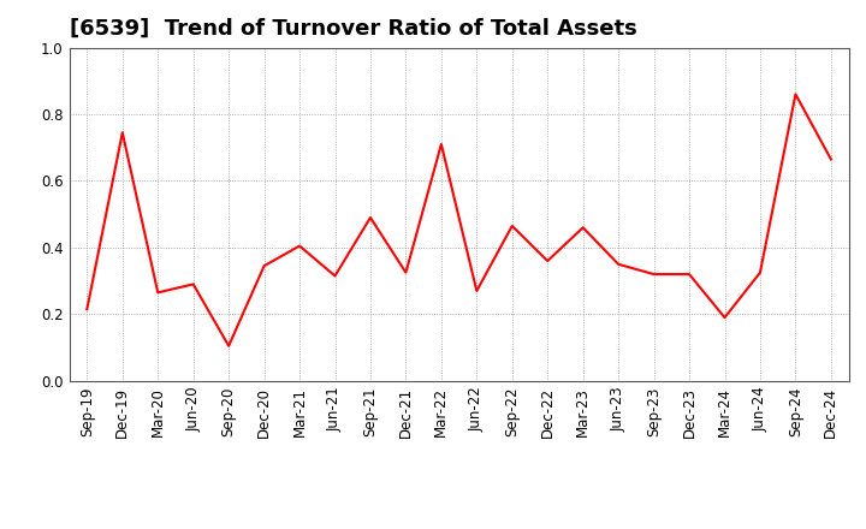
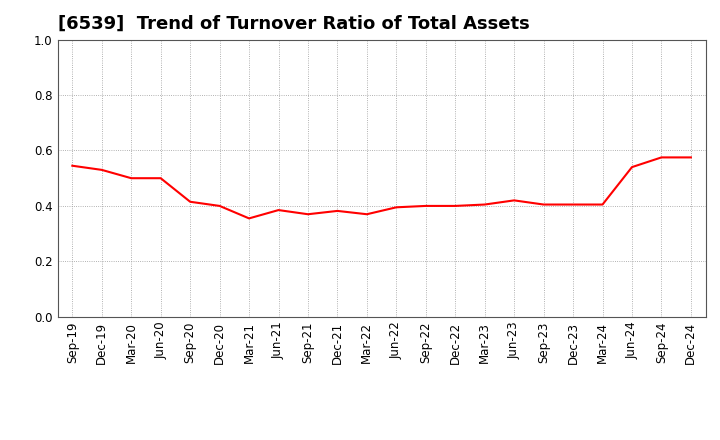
Sep-19: 0.215 -> 0.545
Dec-19: 0.745 -> 0.530
Mar-20: 0.265 -> 0.500
Jun-20: 0.290 -> 0.500
Sep-20: 0.105 -> 0.415
Dec-20: 0.345 -> 0.400
Mar-21: 0.405 -> 0.355
Jun-21: 0.315 -> 0.385
Sep-21: 0.490 -> 0.370
Dec-21: 0.325 -> 0.382
Mar-22: 0.710 -> 0.370
Jun-22: 0.270 -> 0.395
Sep-22: 0.465 -> 0.400
Dec-22: 0.360 -> 0.400
Mar-23: 0.460 -> 0.405
Jun-23: 0.350 -> 0.420
Sep-23: 0.320 -> 0.405
Dec-23: 0.320 -> 0.405
Mar-24: 0.190 -> 0.405
Jun-24: 0.325 -> 0.540
Sep-24: 0.860 -> 0.575
Dec-24: 0.665 -> 0.575
